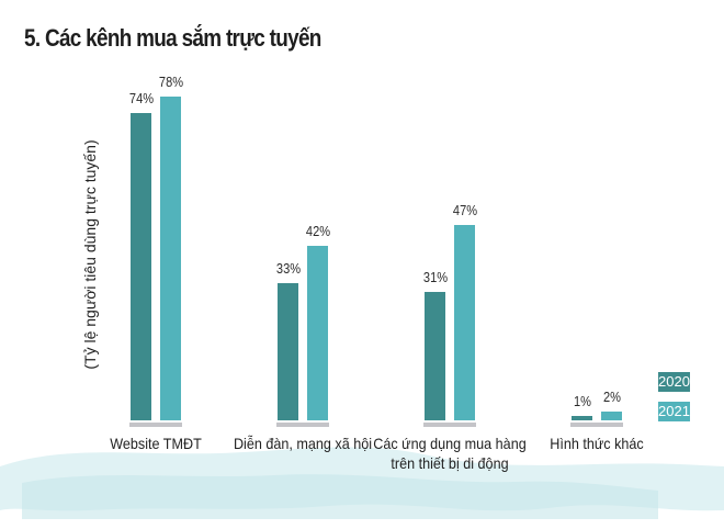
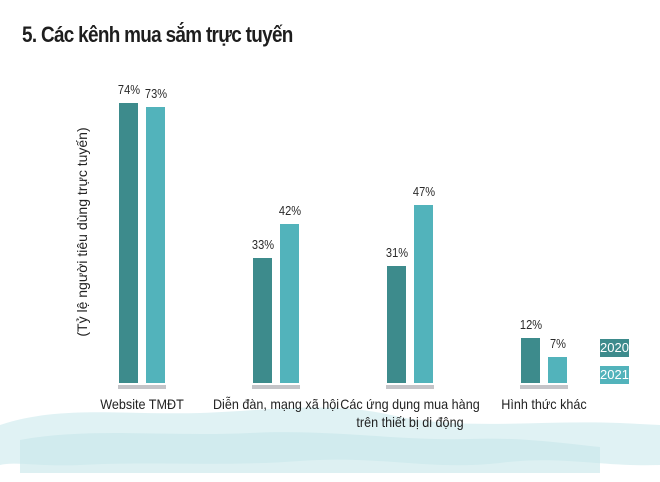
2021/Website TMĐT: 78% -> 73%
2020/Hình thức khác: 1% -> 12%
2021/Hình thức khác: 2% -> 7%
